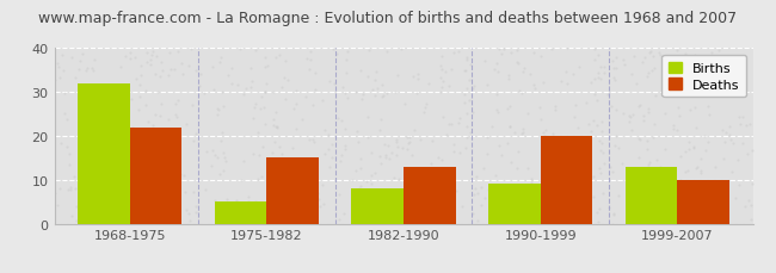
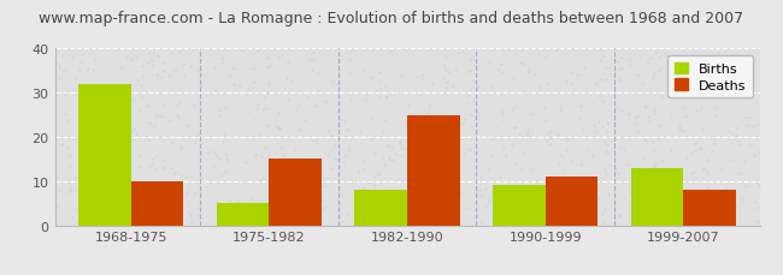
Deaths/1968-1975: 22 -> 10
Deaths/1982-1990: 13 -> 25
Deaths/1990-1999: 20 -> 11
Deaths/1999-2007: 10 -> 8
